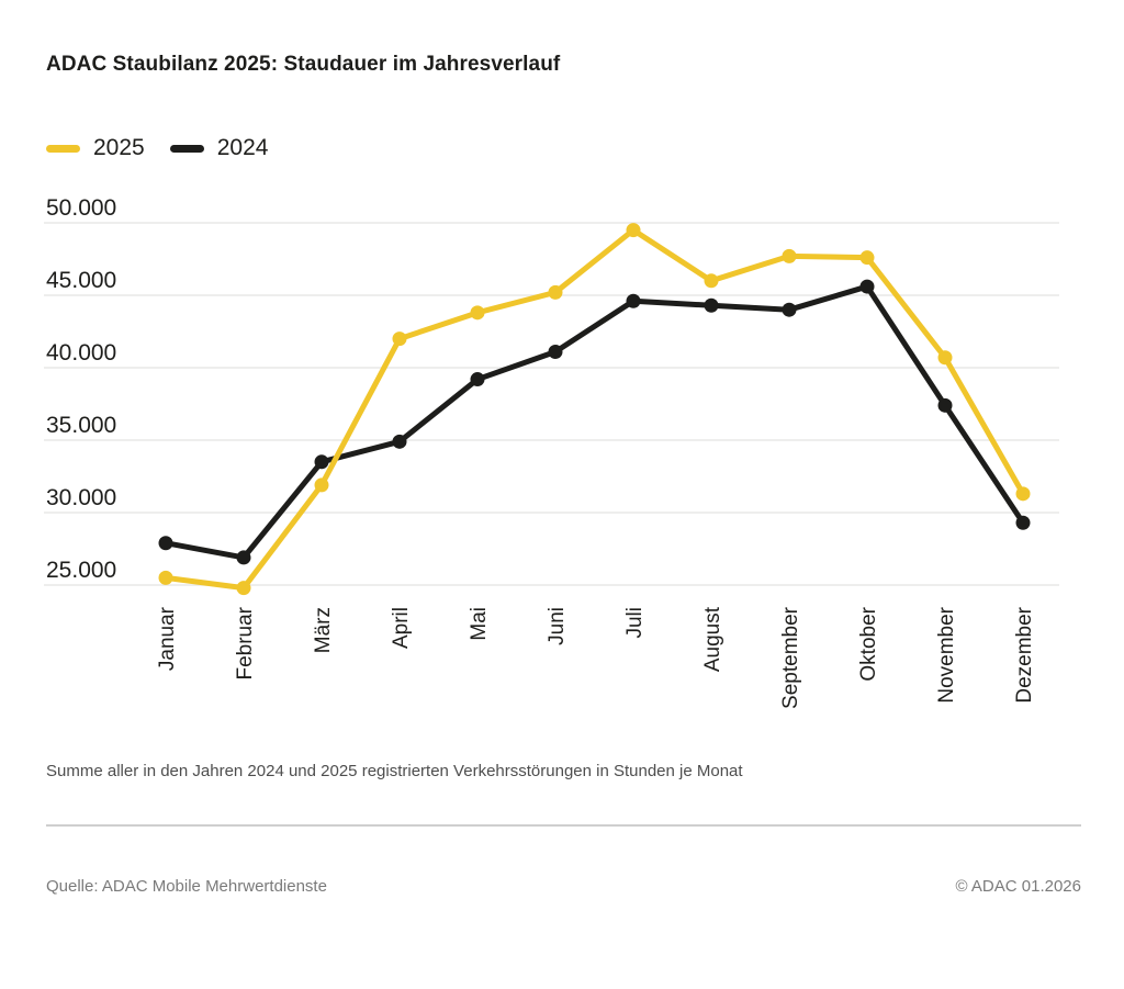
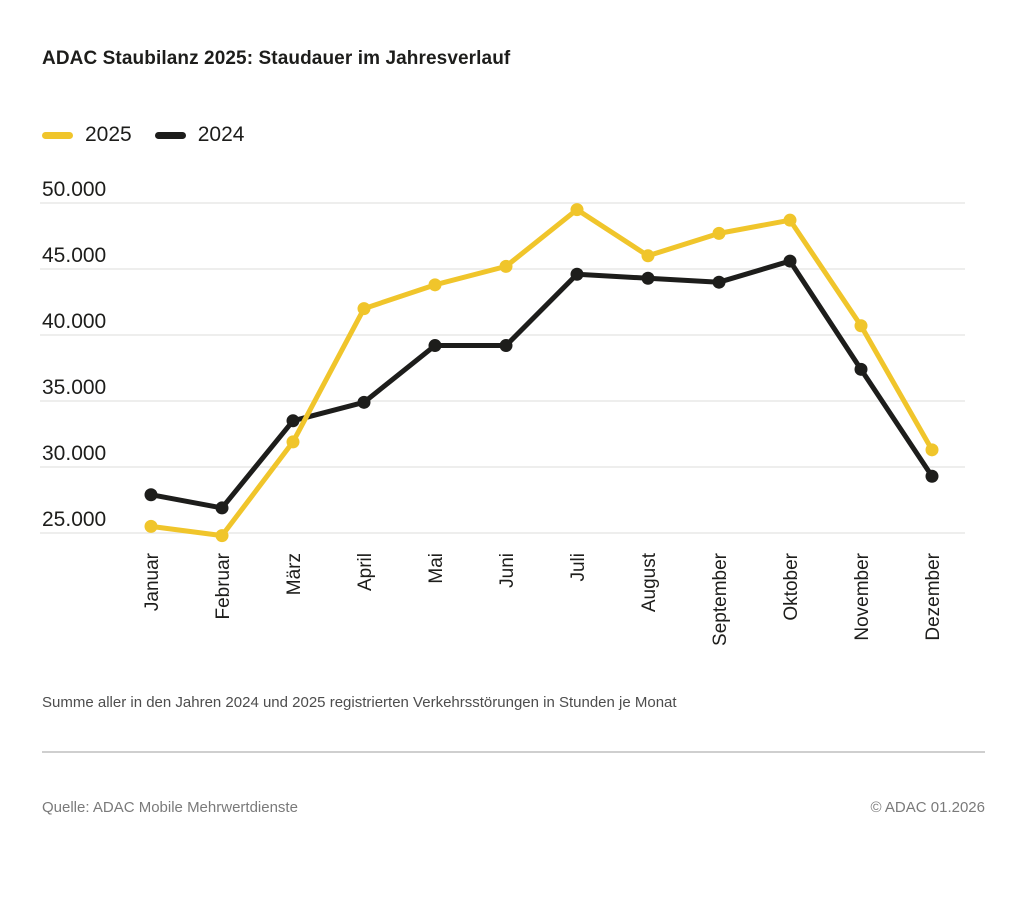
2024/Juni: 41100 -> 39200
2025/Oktober: 47600 -> 48700
